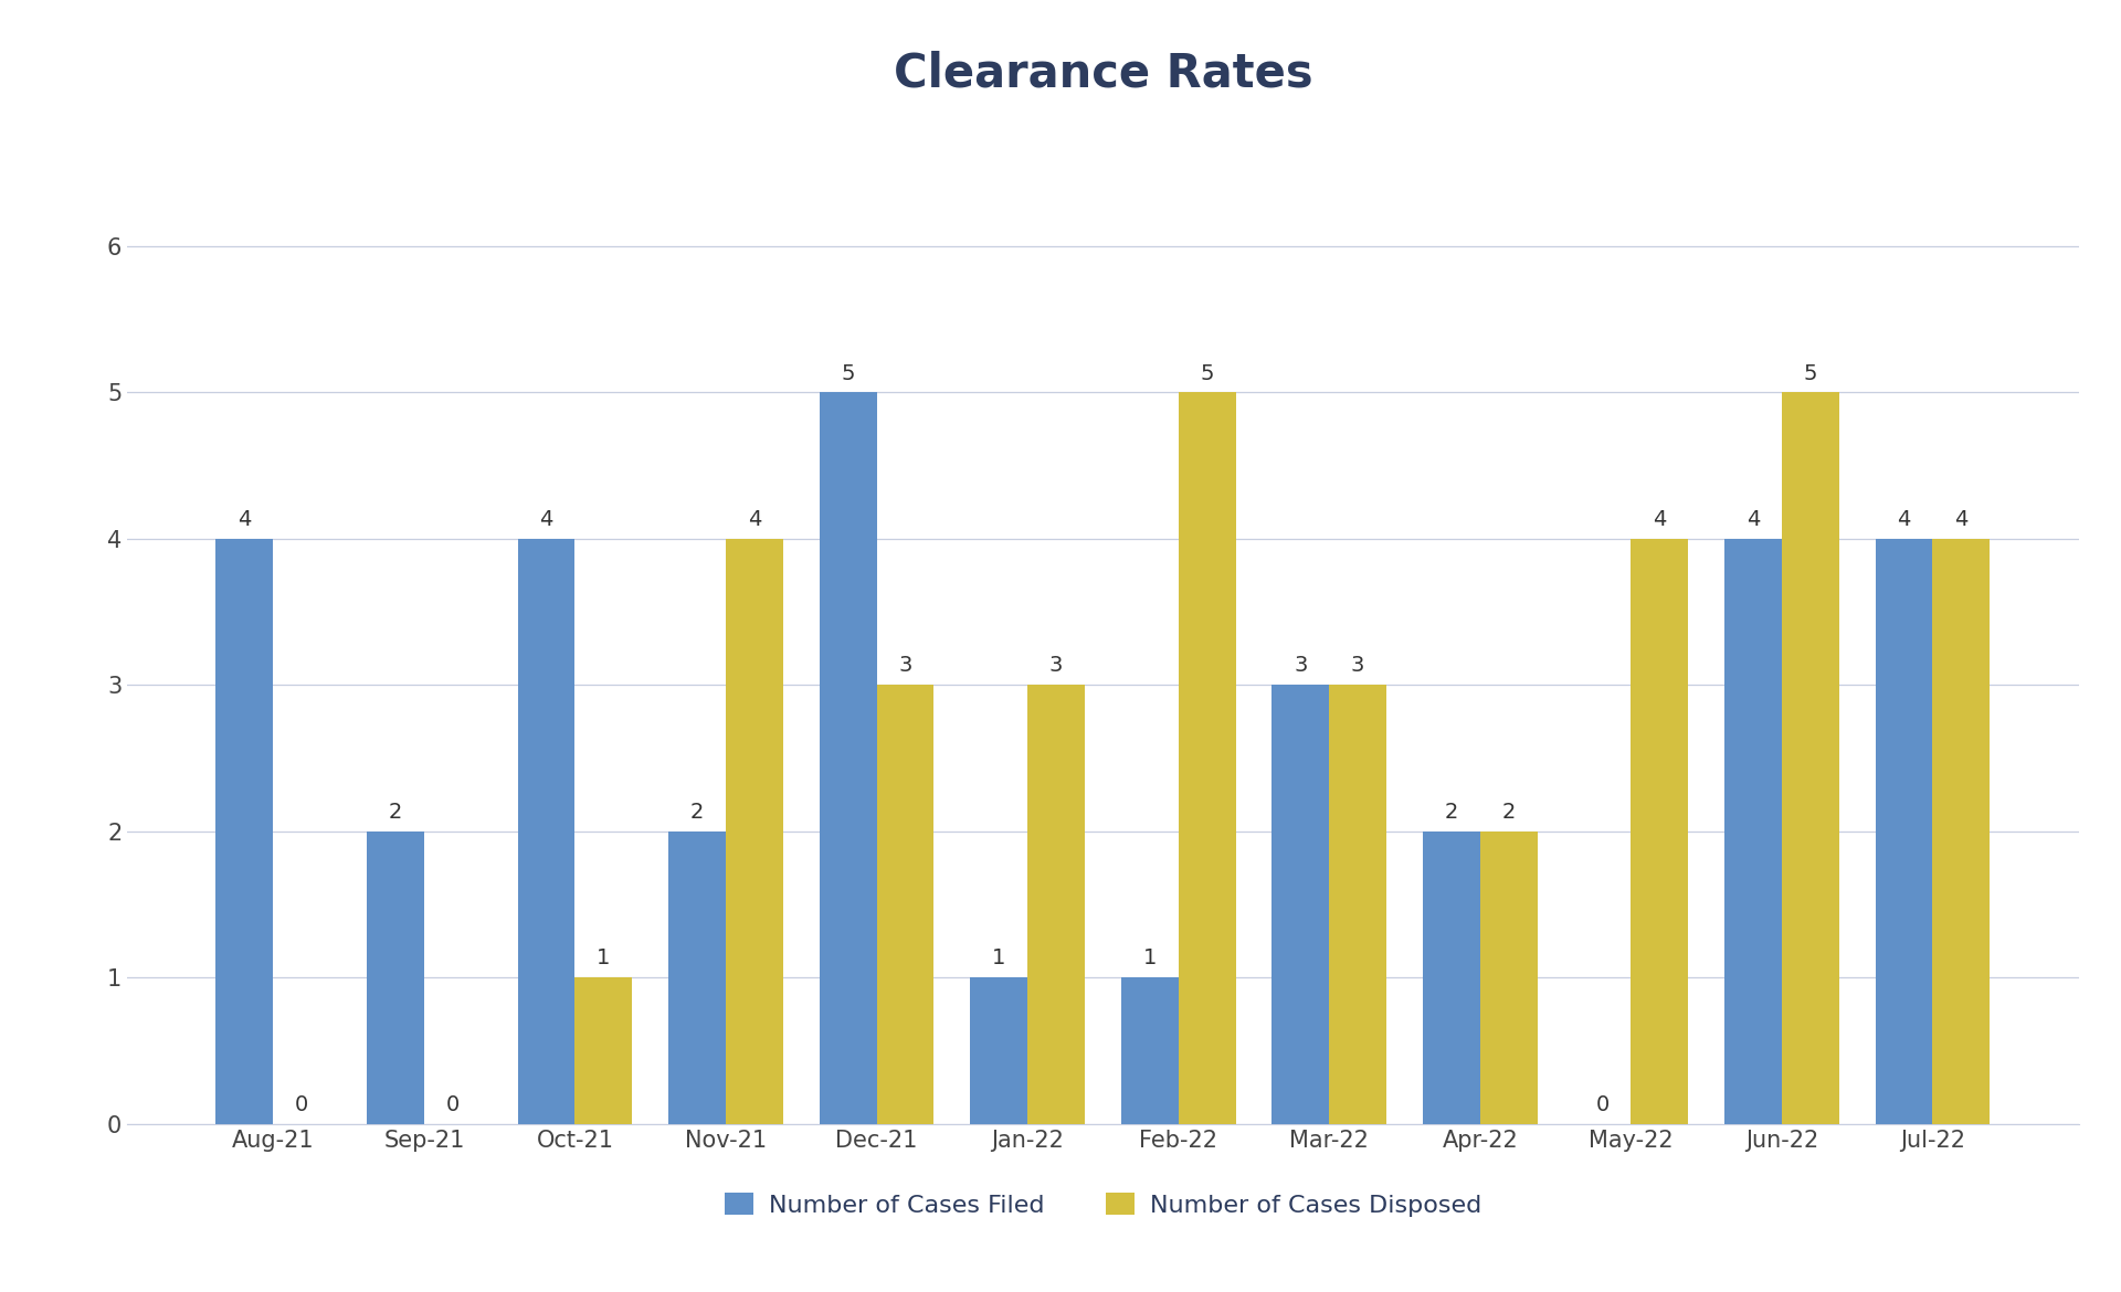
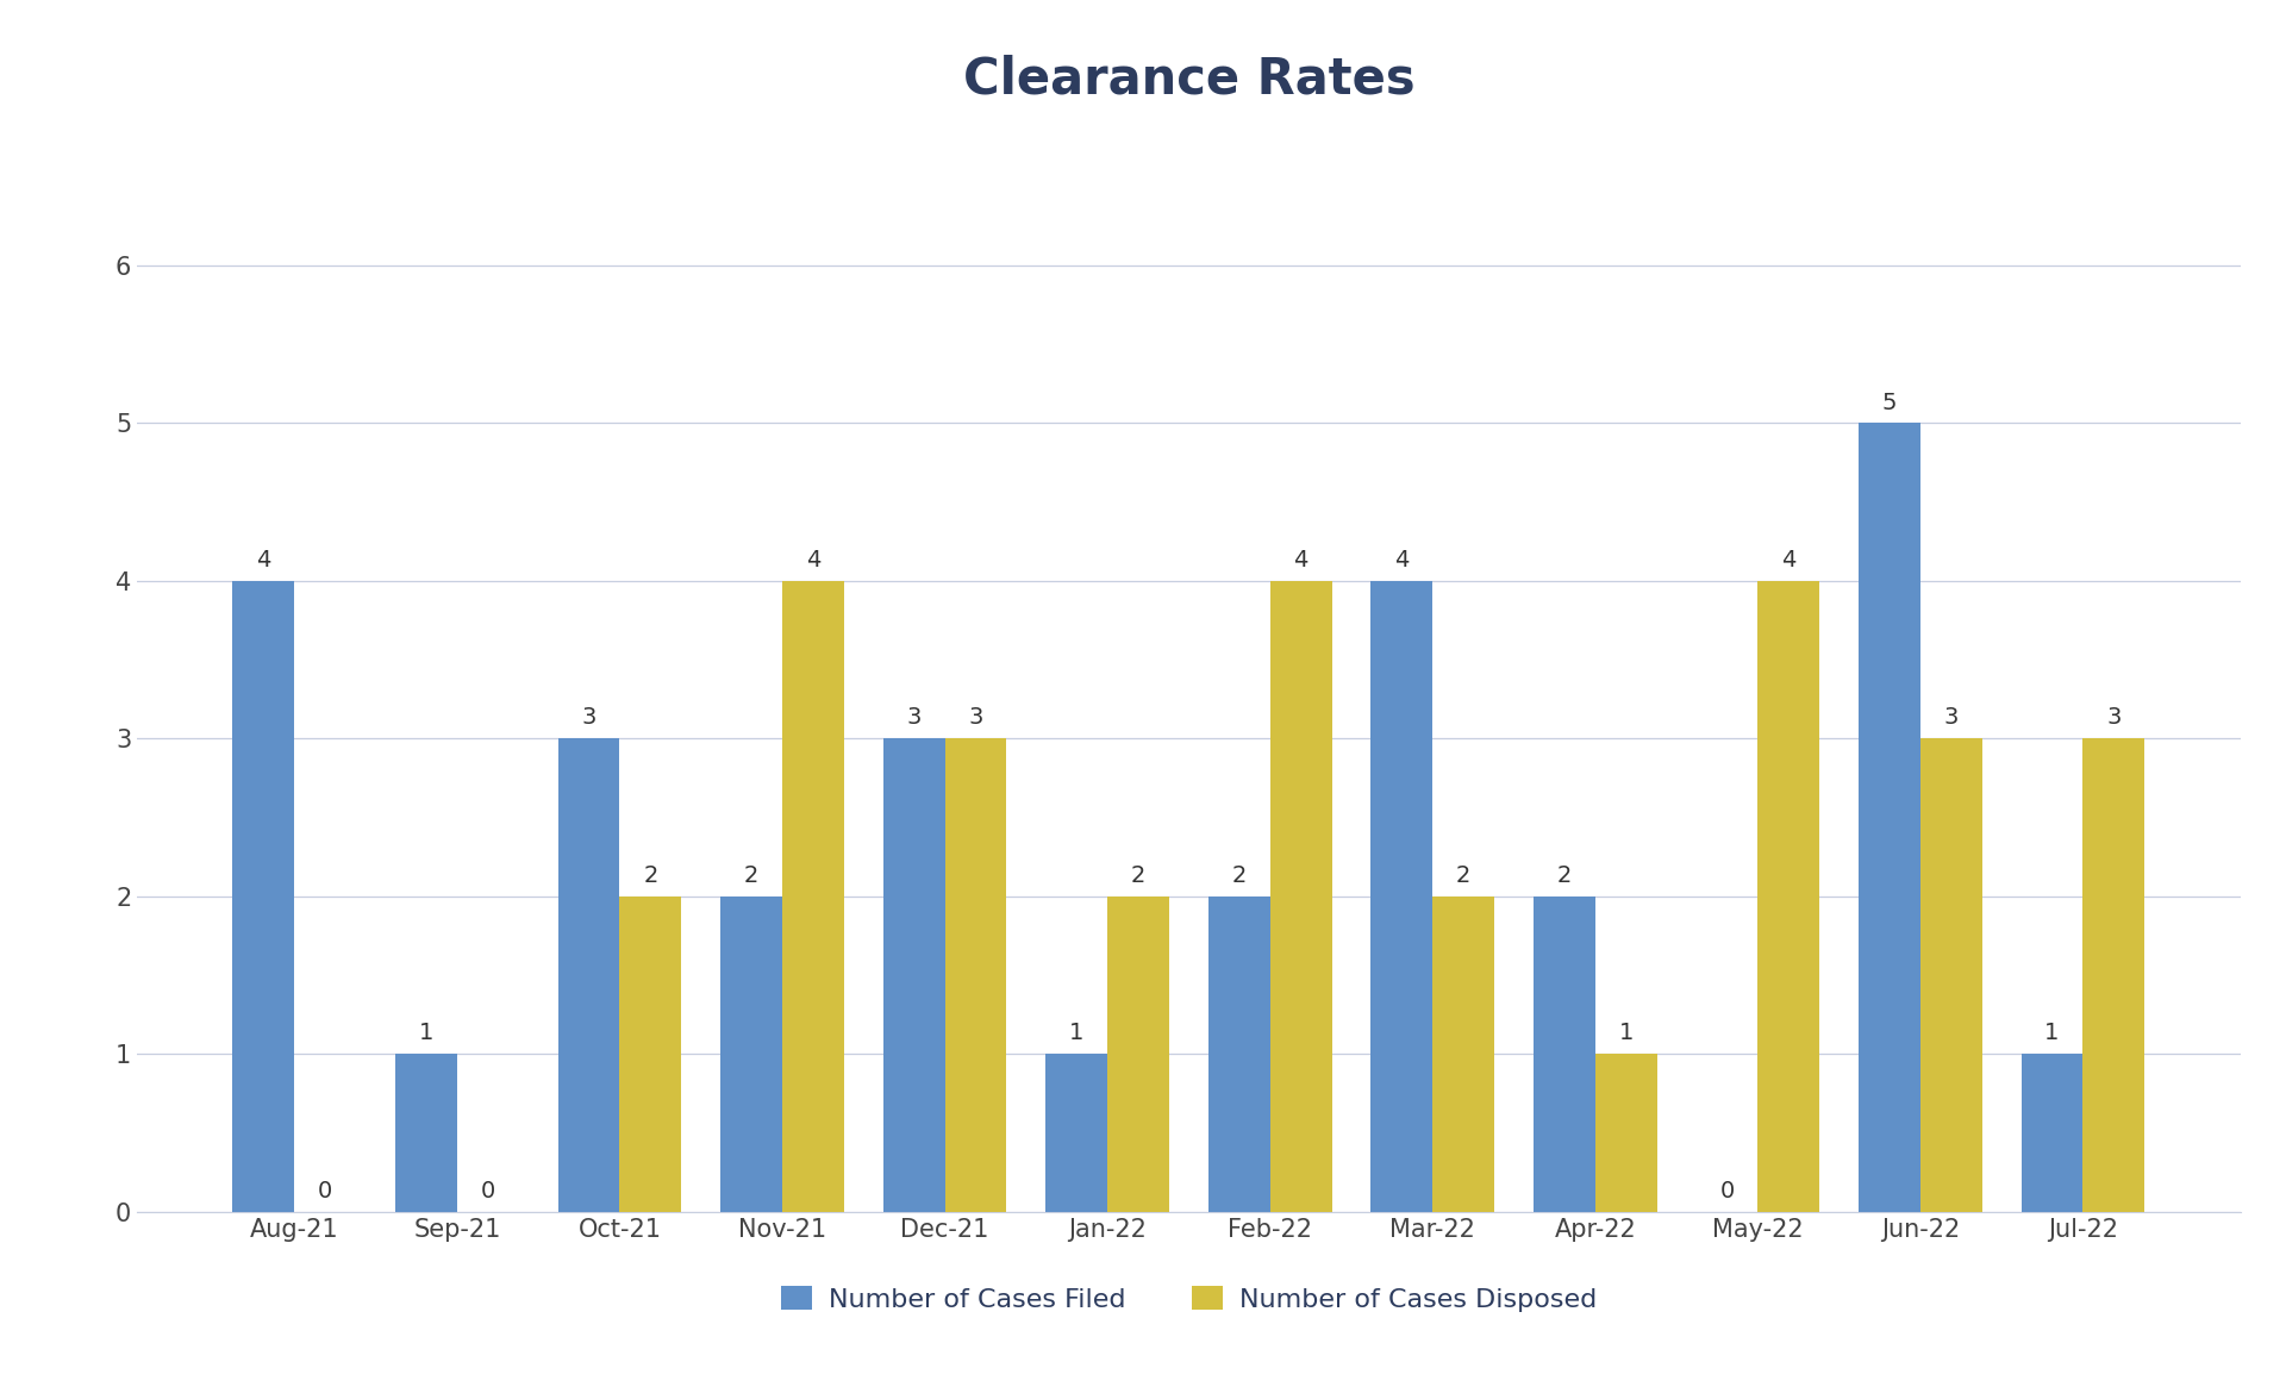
Number of Cases Filed/Sep-21: 2 -> 1
Number of Cases Filed/Oct-21: 4 -> 3
Number of Cases Disposed/Oct-21: 1 -> 2
Number of Cases Filed/Dec-21: 5 -> 3
Number of Cases Disposed/Jan-22: 3 -> 2
Number of Cases Filed/Feb-22: 1 -> 2
Number of Cases Disposed/Feb-22: 5 -> 4
Number of Cases Filed/Mar-22: 3 -> 4
Number of Cases Disposed/Mar-22: 3 -> 2
Number of Cases Disposed/Apr-22: 2 -> 1
Number of Cases Filed/Jun-22: 4 -> 5
Number of Cases Disposed/Jun-22: 5 -> 3
Number of Cases Filed/Jul-22: 4 -> 1
Number of Cases Disposed/Jul-22: 4 -> 3
